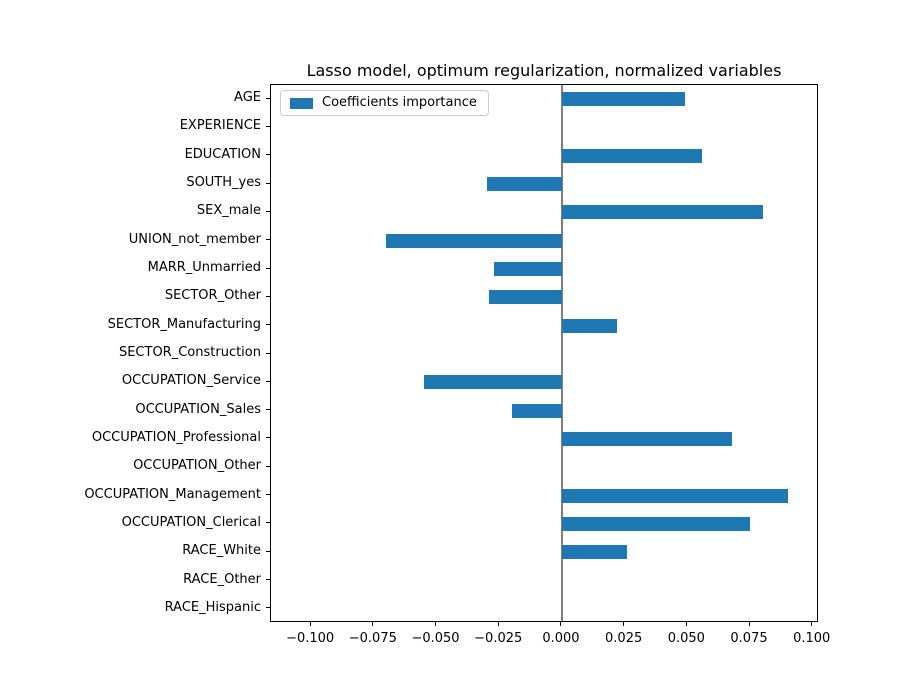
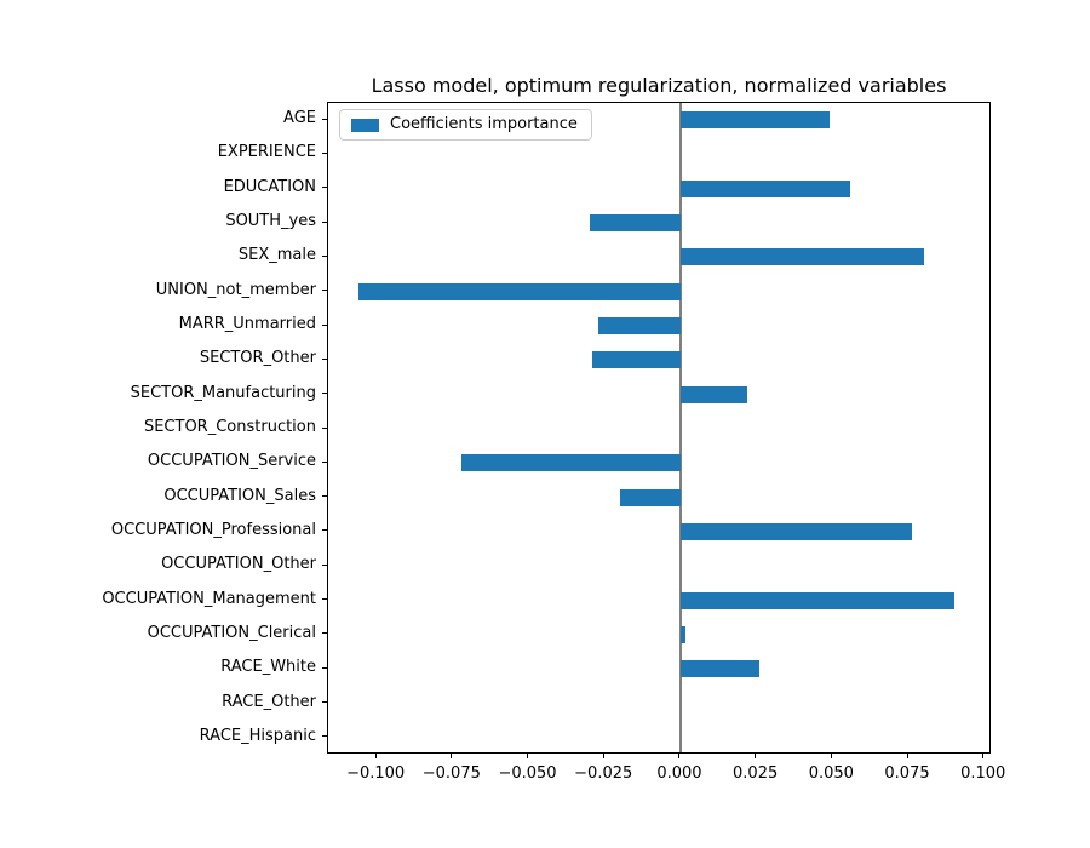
UNION_not_member: -0.070 -> -0.106
OCCUPATION_Service: -0.055 -> -0.072
OCCUPATION_Professional: 0.068 -> 0.076
OCCUPATION_Clerical: 0.075 -> 0.002
